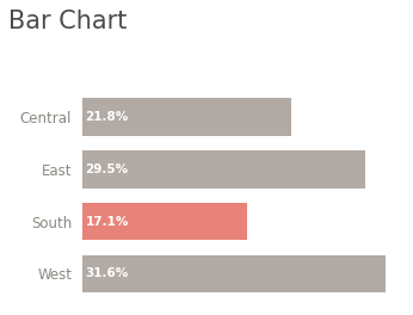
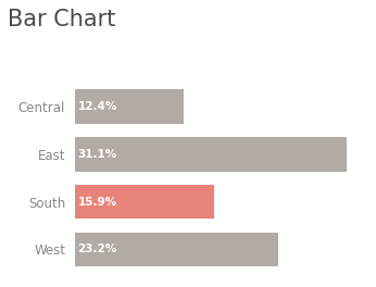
Central: 21.8% -> 12.4%
East: 29.5% -> 31.1%
South: 17.1% -> 15.9%
West: 31.6% -> 23.2%
